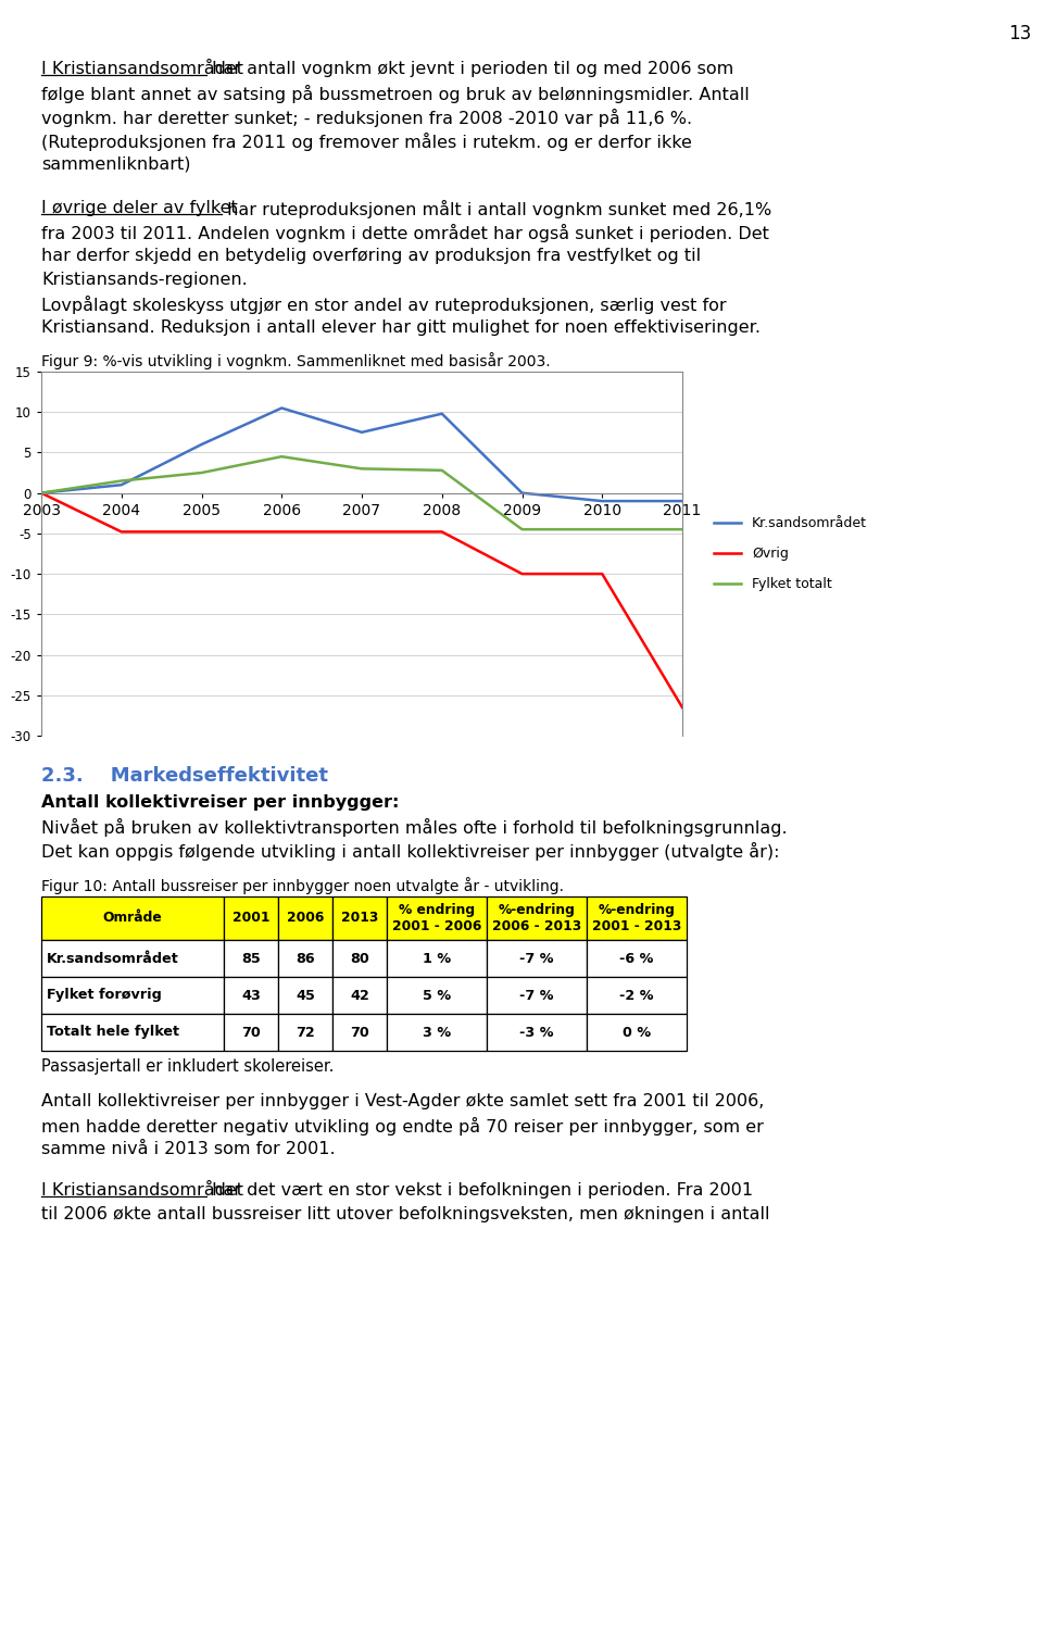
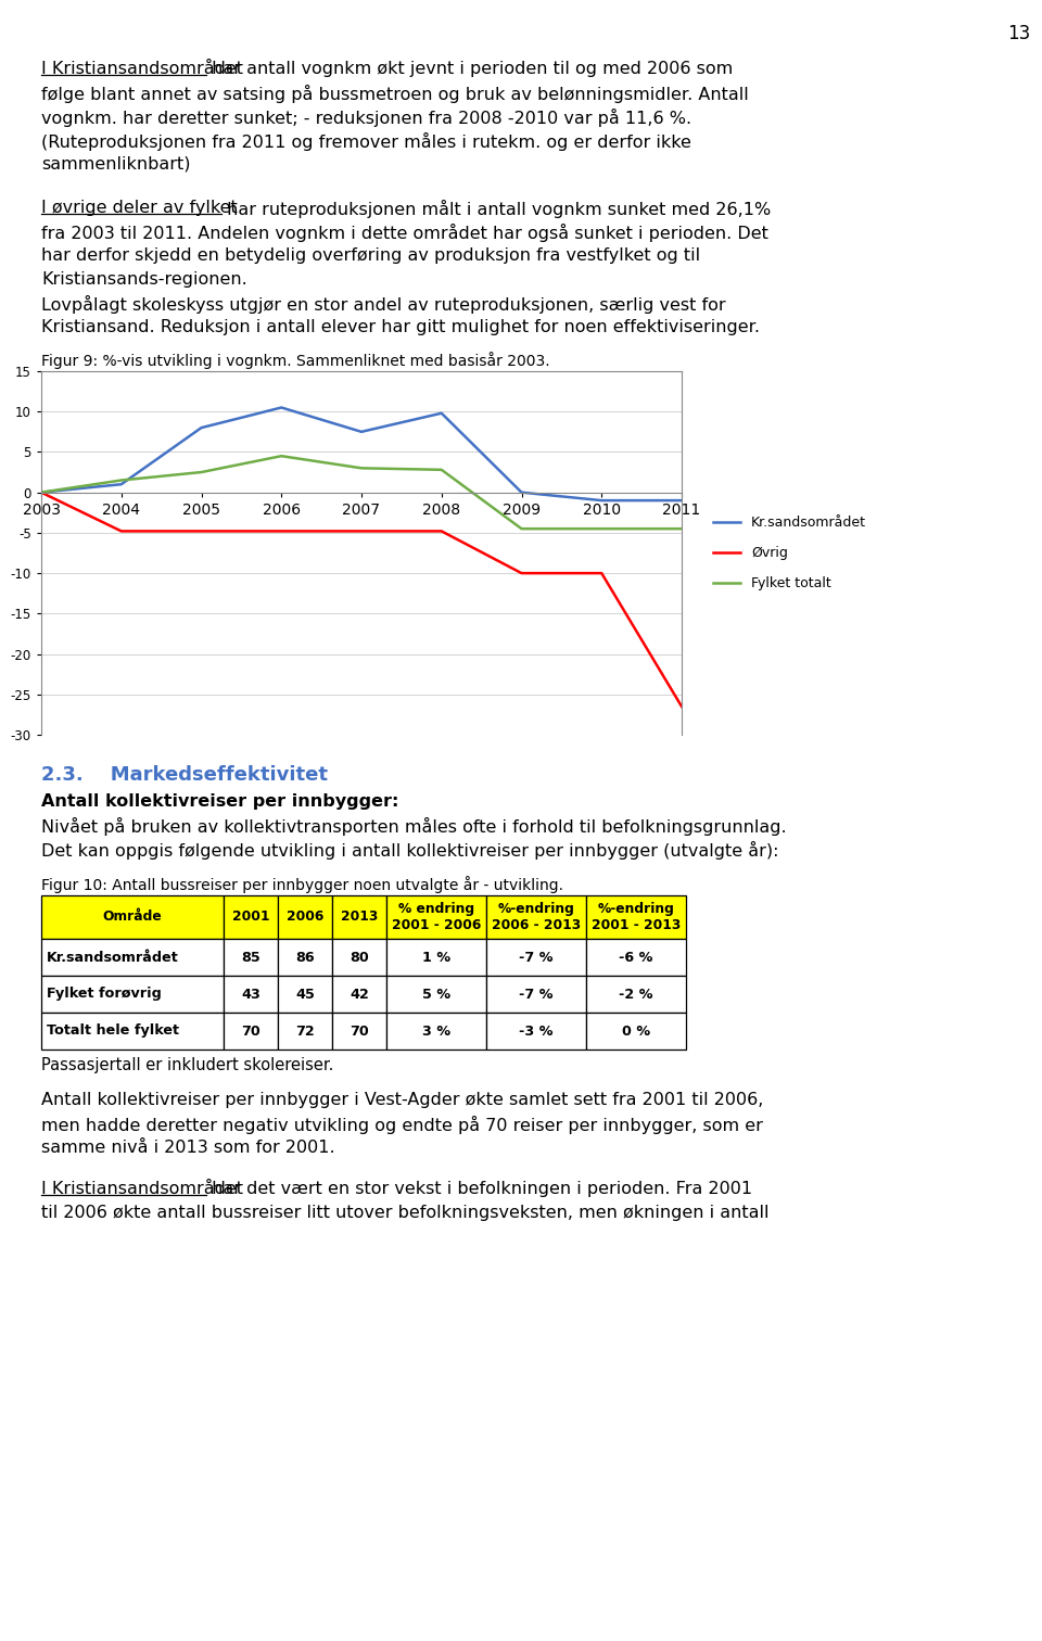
Kr.sandsområdet/2005: 6.0 -> 8.0
